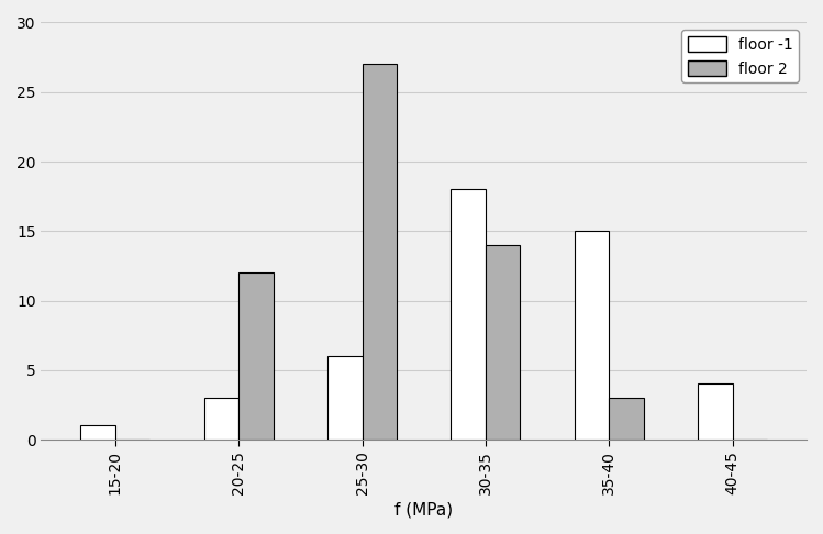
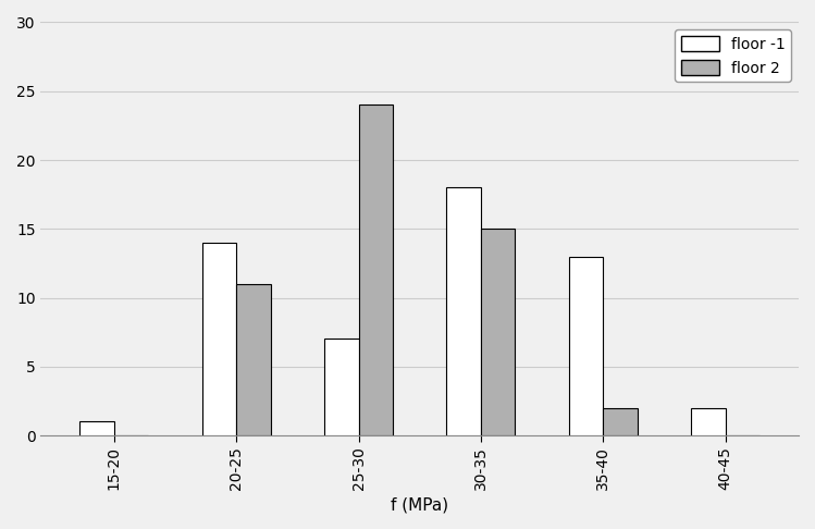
floor -1/20-25: 3 -> 14
floor 2/20-25: 12 -> 11
floor -1/25-30: 6 -> 7
floor 2/25-30: 27 -> 24
floor 2/30-35: 14 -> 15
floor -1/35-40: 15 -> 13
floor 2/35-40: 3 -> 2
floor -1/40-45: 4 -> 2
